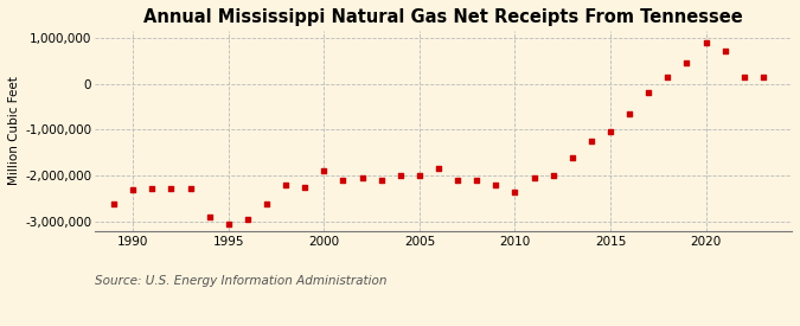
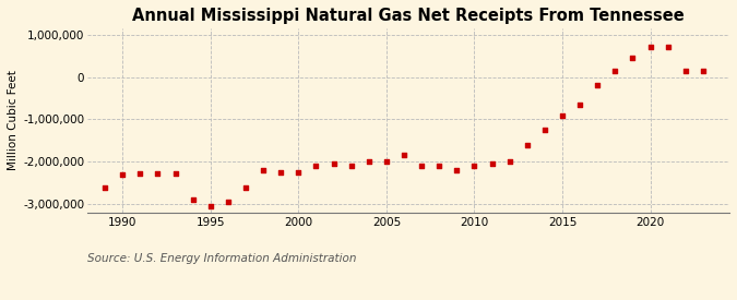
2000: -1,900,000 -> -2,250,000
2010: -2,350,000 -> -2,100,000
2015: -1,050,000 -> -900,000
2020: 900,000 -> 700,000
